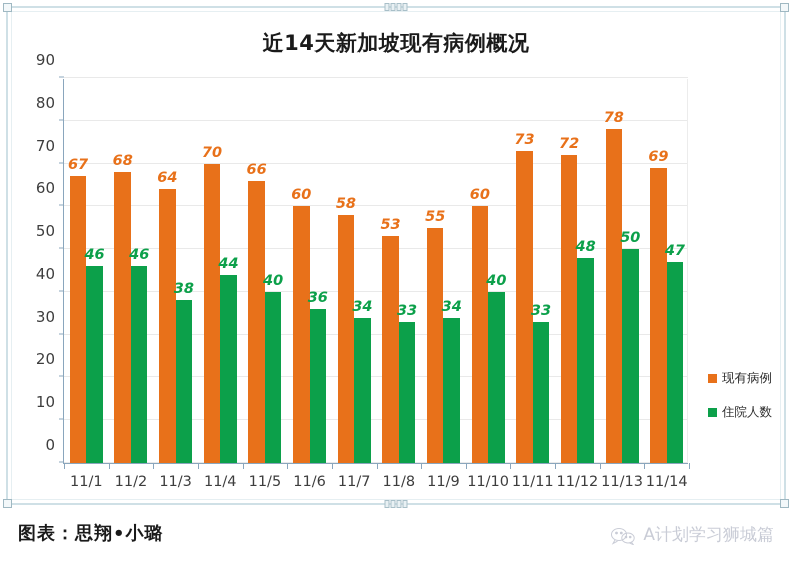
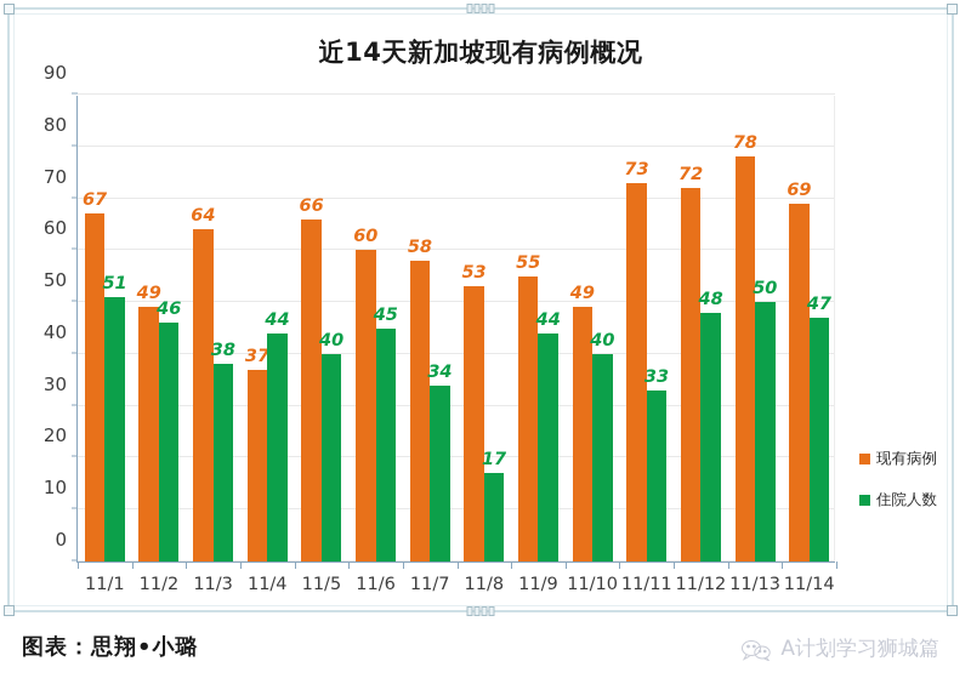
住院人数/11/1: 46 -> 51
现有病例/11/2: 68 -> 49
现有病例/11/4: 70 -> 37
住院人数/11/6: 36 -> 45
住院人数/11/8: 33 -> 17
住院人数/11/9: 34 -> 44
现有病例/11/10: 60 -> 49
